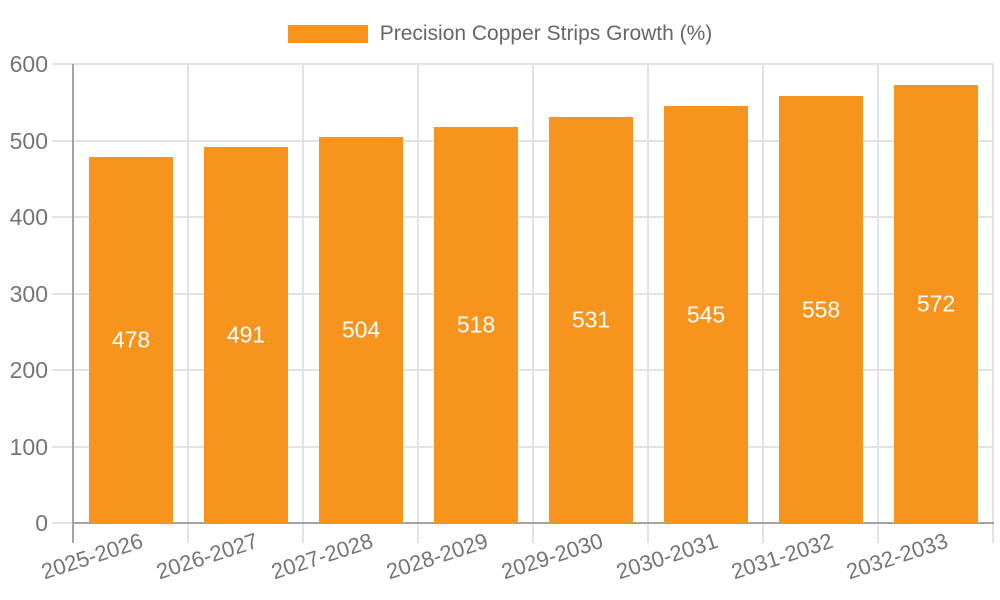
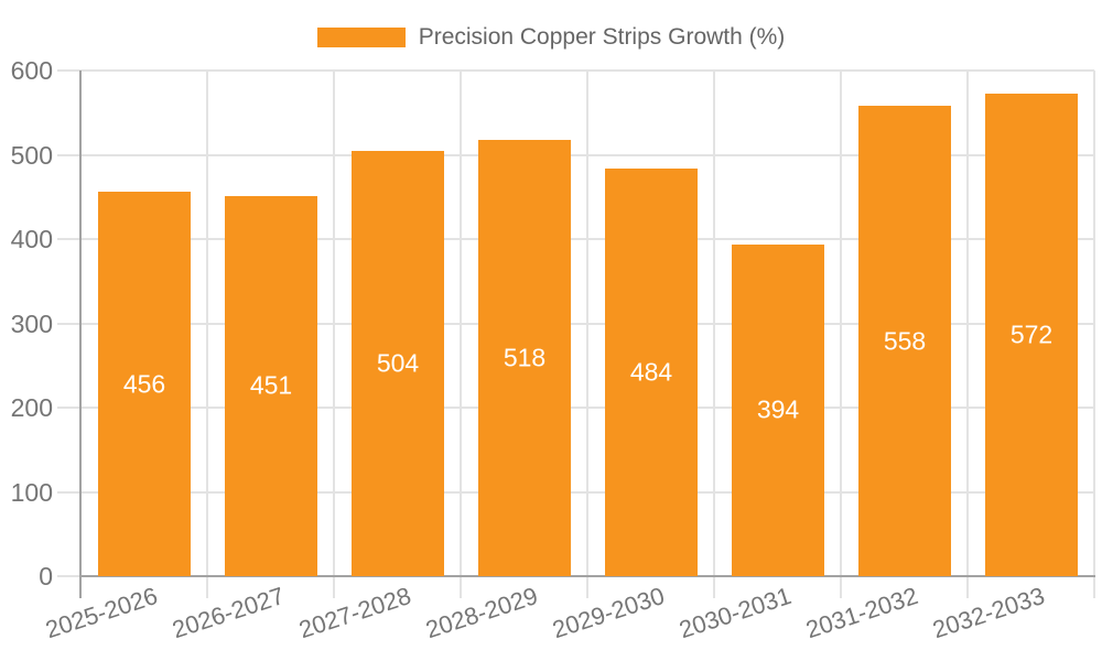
2025-2026: 478 -> 456
2026-2027: 491 -> 451
2029-2030: 531 -> 484
2030-2031: 545 -> 394
